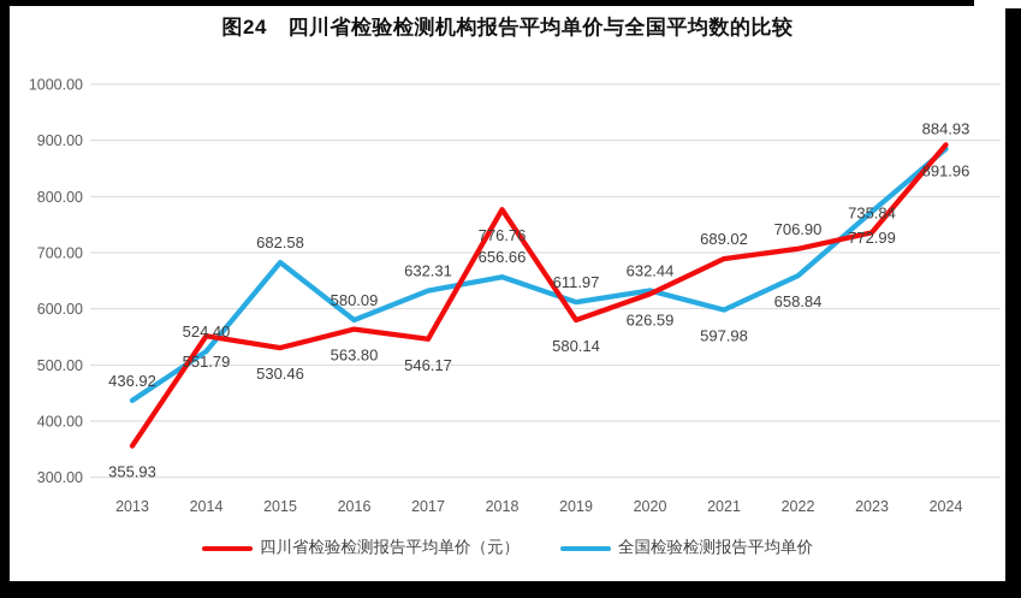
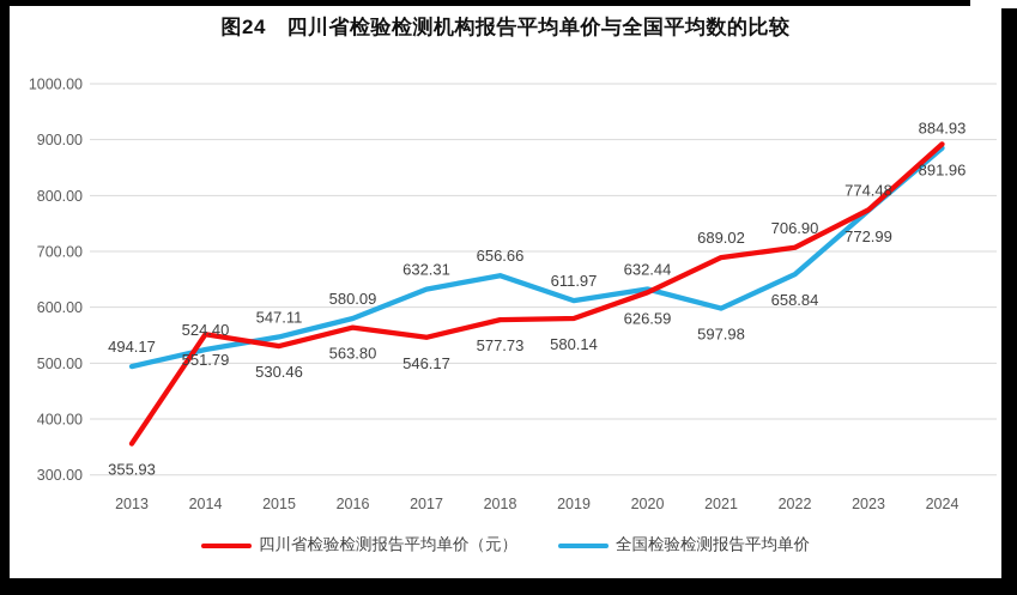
全国检验检测报告平均单价/2013: 436.92 -> 494.17
全国检验检测报告平均单价/2015: 682.58 -> 547.11
四川省检验检测报告平均单价（元）/2018: 776.76 -> 577.73
四川省检验检测报告平均单价（元）/2023: 735.84 -> 774.48
